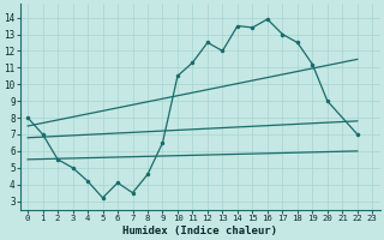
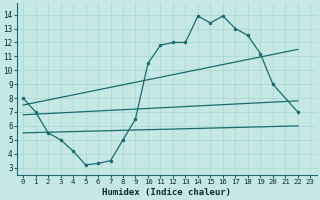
6: 4.1 -> 3.3
8: 4.6 -> 5.0
11: 11.3 -> 11.8
12: 12.5 -> 12.0
14: 13.5 -> 13.9
